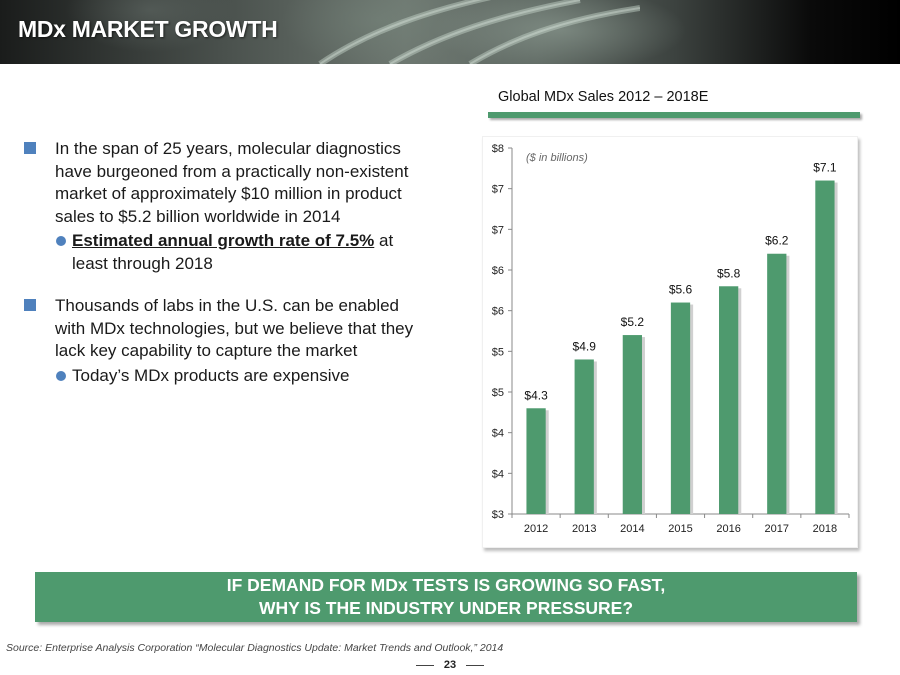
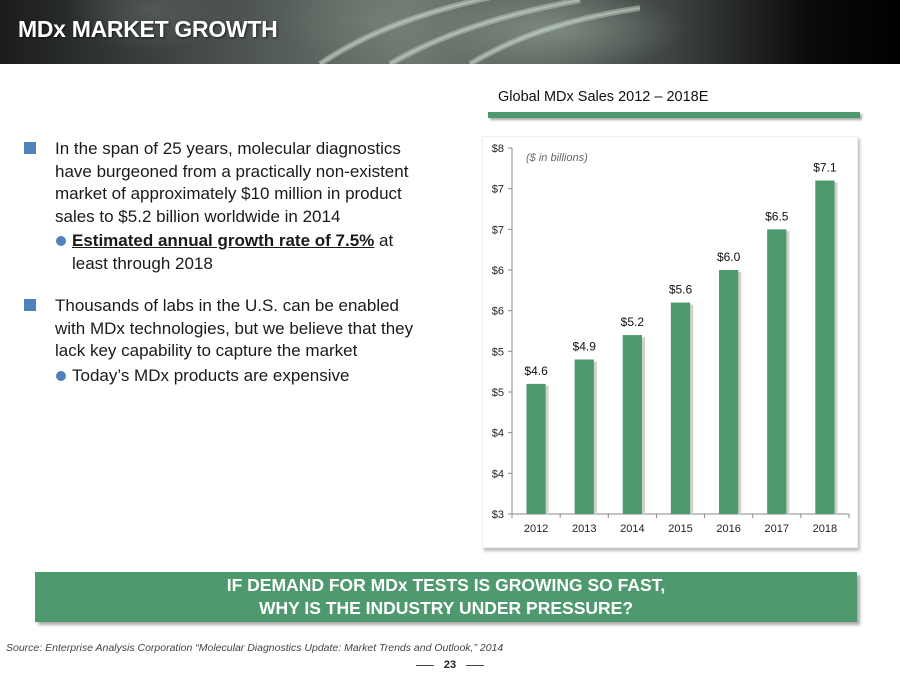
2012: $4.3 -> $4.6
2016: $5.8 -> $6.0
2017: $6.2 -> $6.5
